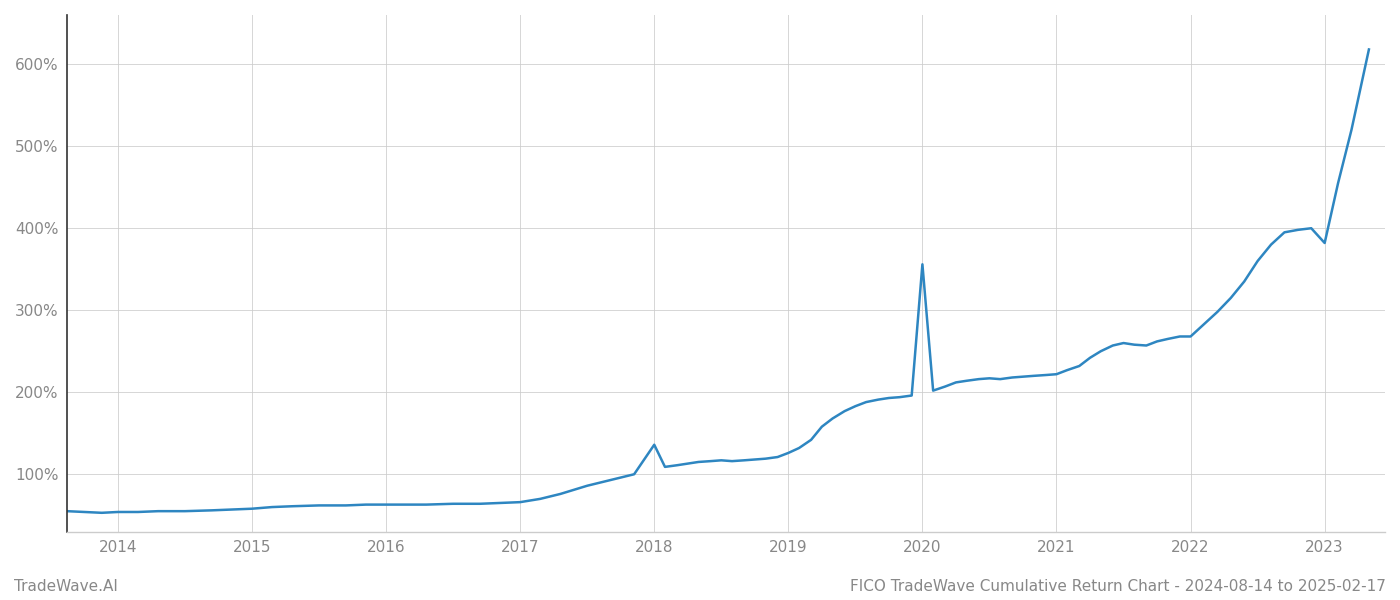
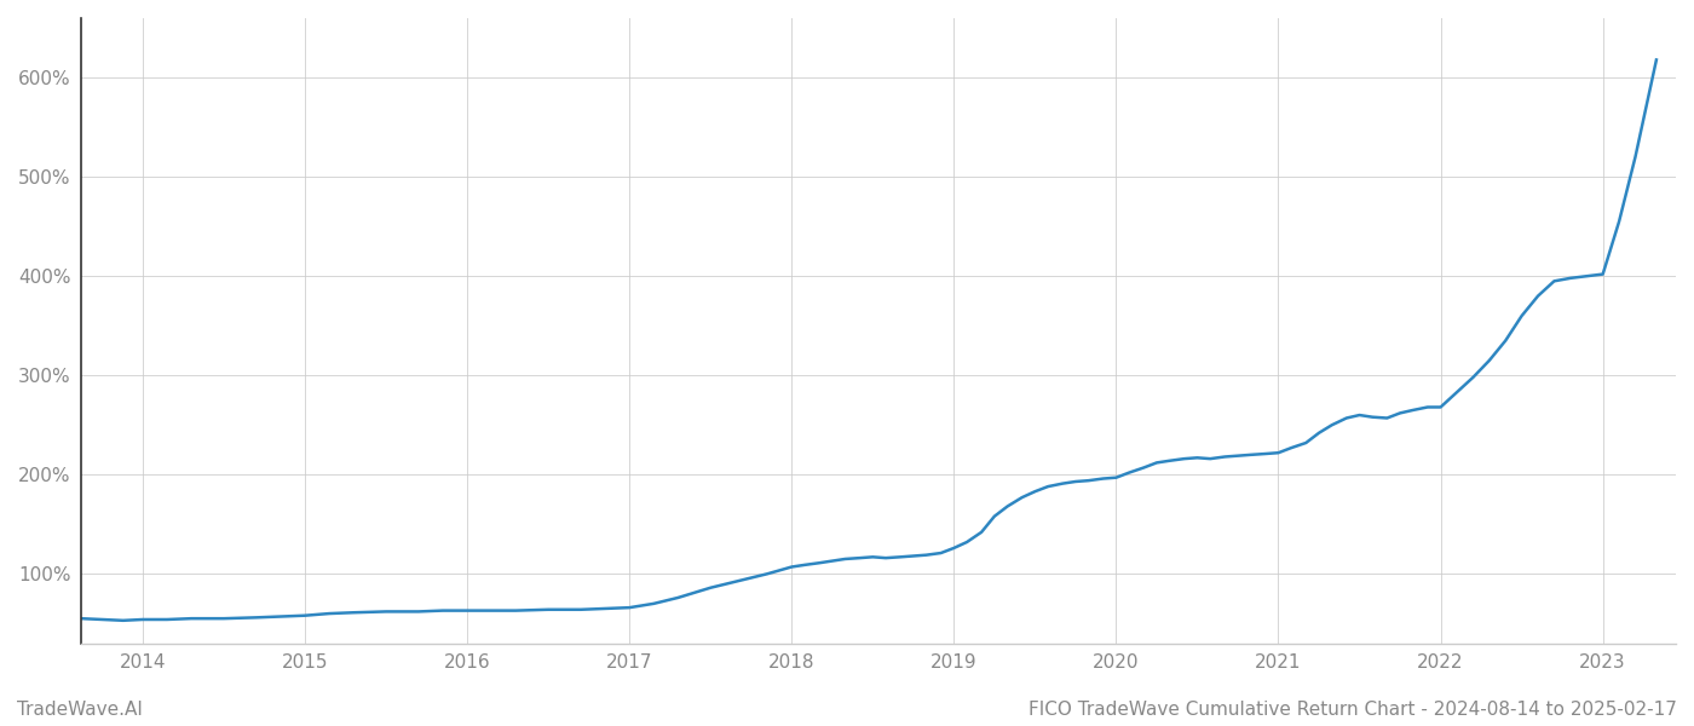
2018: 136% -> 107%
2020: 356% -> 197%
2023: 382% -> 402%
